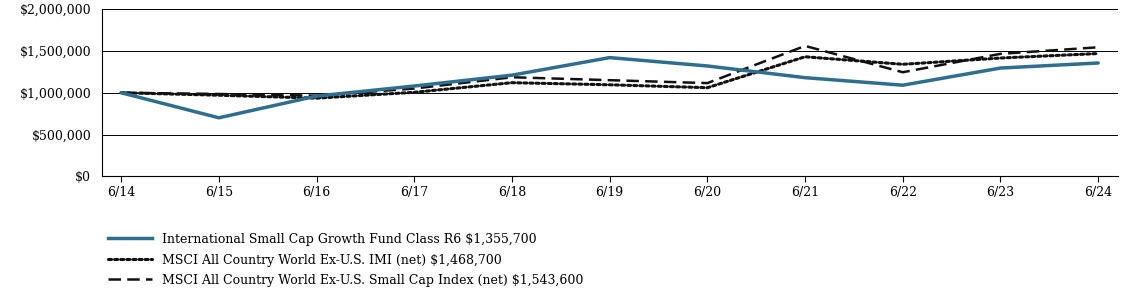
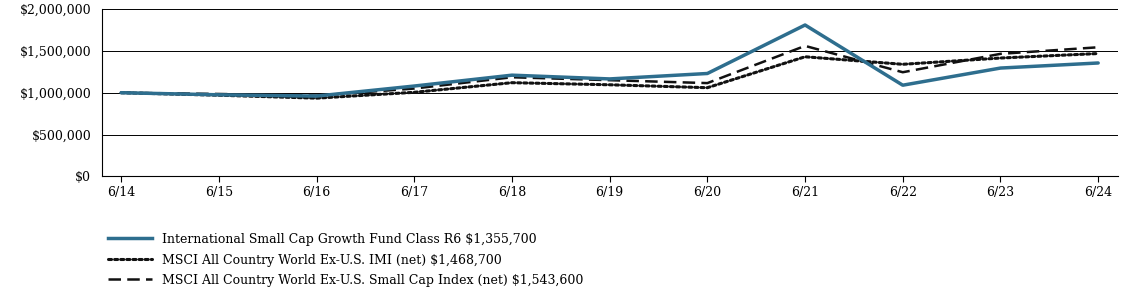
International Small Cap Growth Fund Class R6 $1,355,700/6/15: $700,000 -> $980,000
International Small Cap Growth Fund Class R6 $1,355,700/6/19: $1,420,000 -> $1,160,000
International Small Cap Growth Fund Class R6 $1,355,700/6/20: $1,320,000 -> $1,230,000
International Small Cap Growth Fund Class R6 $1,355,700/6/21: $1,180,000 -> $1,810,000
